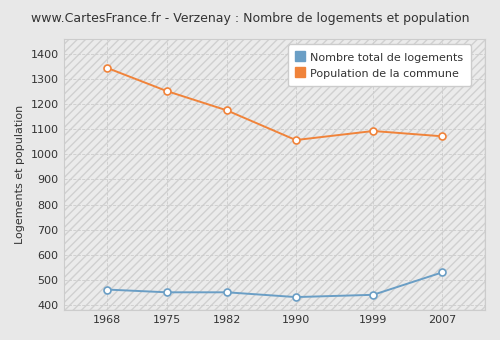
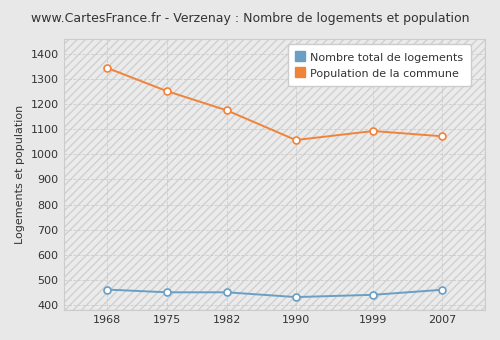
Nombre total de logements/2007: 530 -> 461
